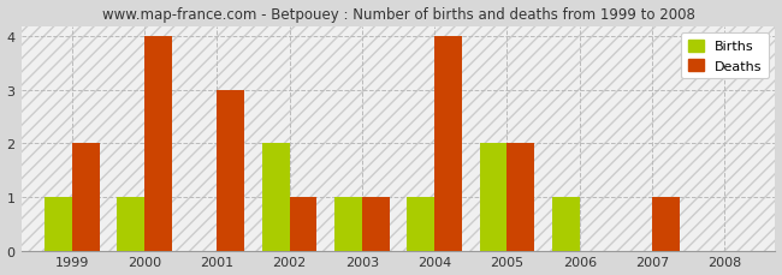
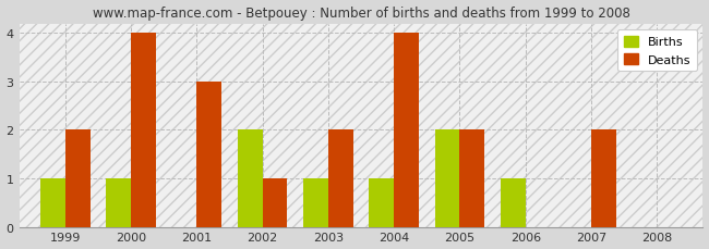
Deaths/2003: 1 -> 2
Deaths/2007: 1 -> 2
